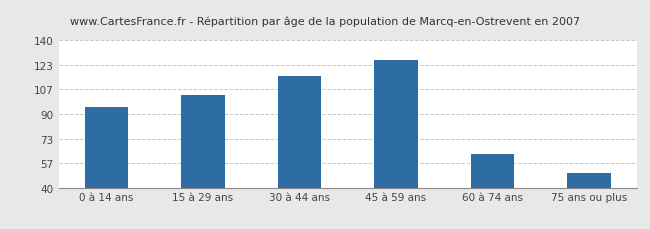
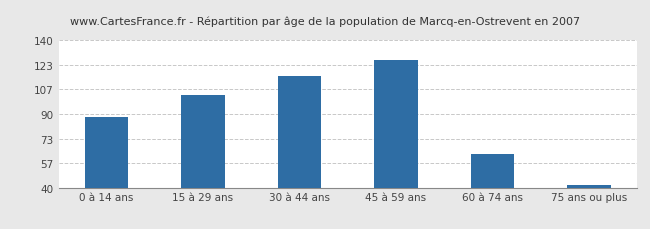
0 à 14 ans: 95 -> 88
75 ans ou plus: 50 -> 42
